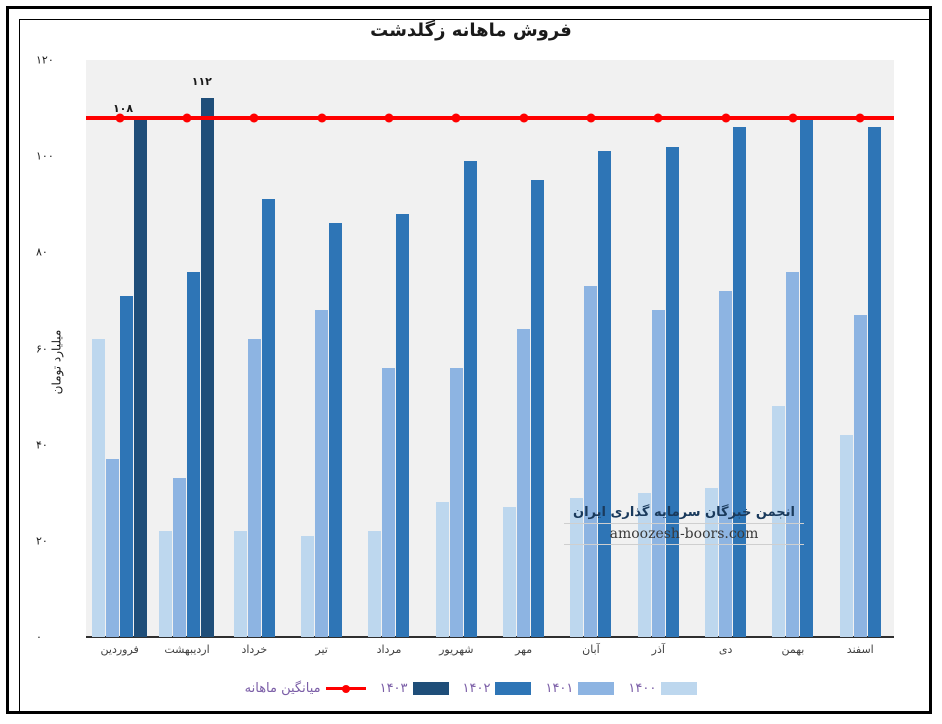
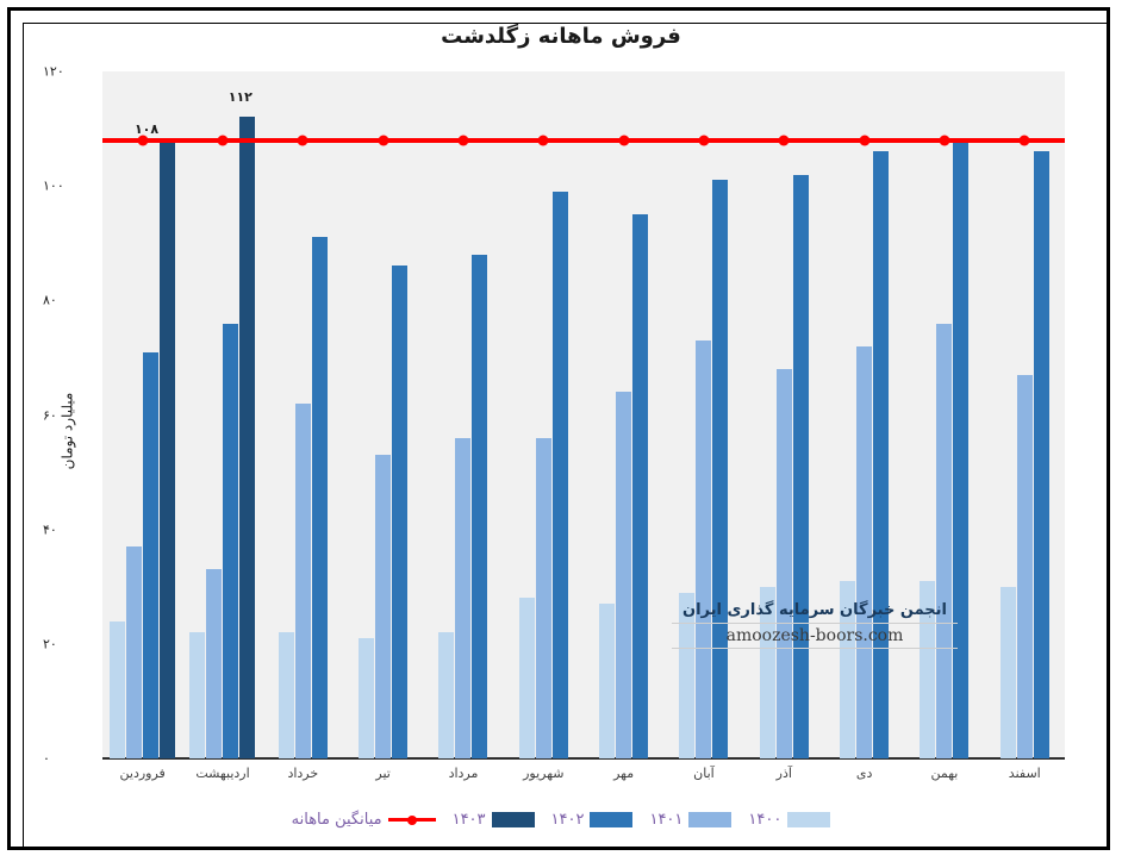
۱۴۰۰/فروردین: 62 -> 24
۱۴۰۱/تیر: 68 -> 53
۱۴۰۰/بهمن: 48 -> 31
۱۴۰۰/اسفند: 42 -> 30
